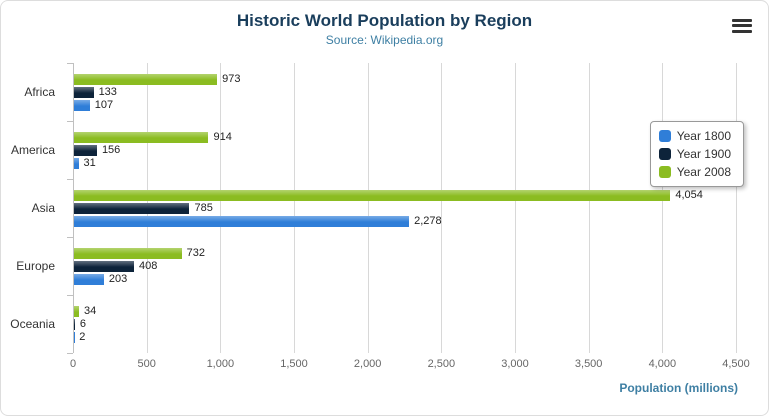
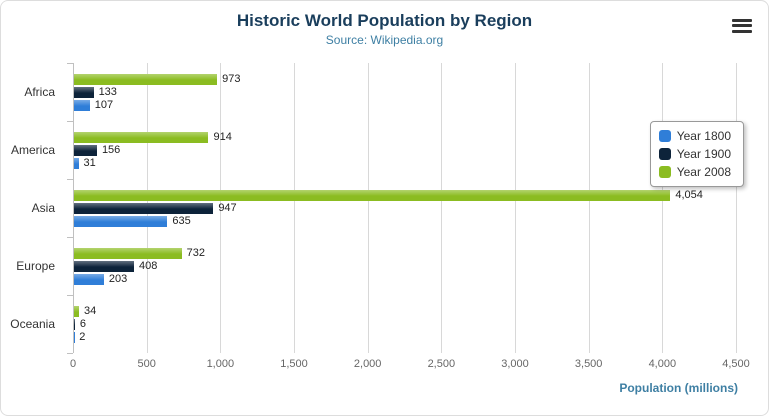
Year 1800/Asia: 2,278 -> 635
Year 1900/Asia: 785 -> 947
